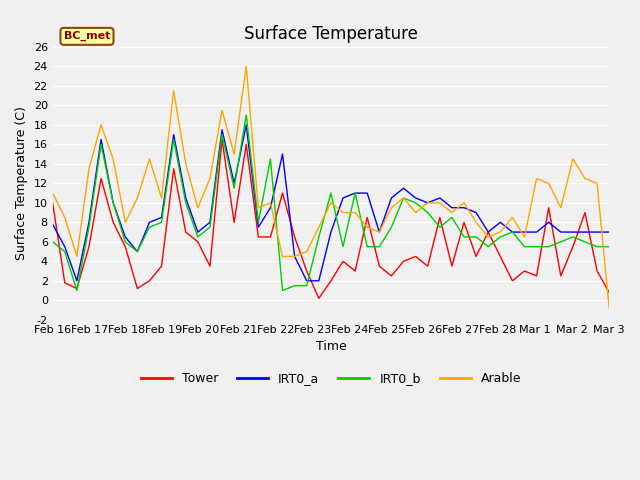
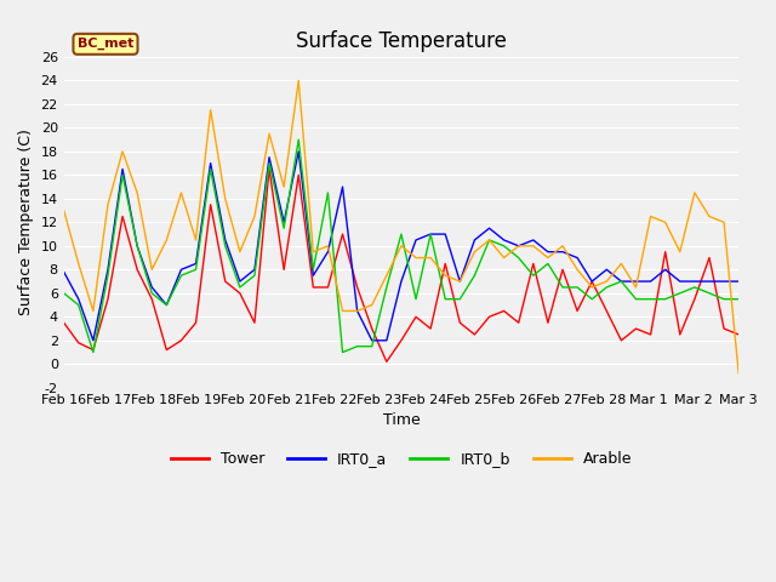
Tower/Feb 16: 10.0 -> 3.5
Arable/Feb 16: 11.0 -> 13.0
Tower/Mar 3: 0.8 -> 2.5
